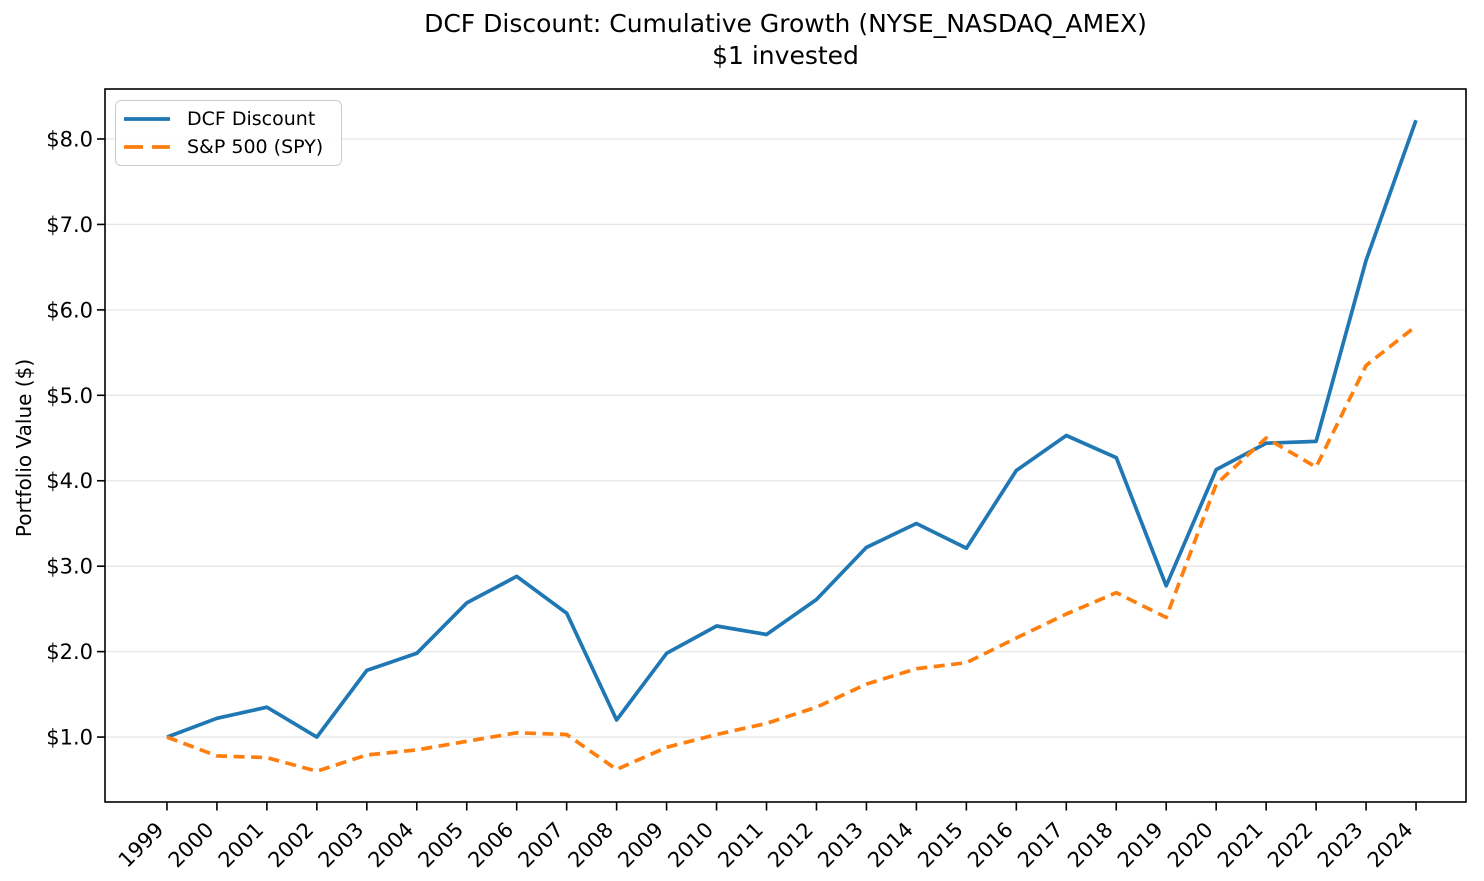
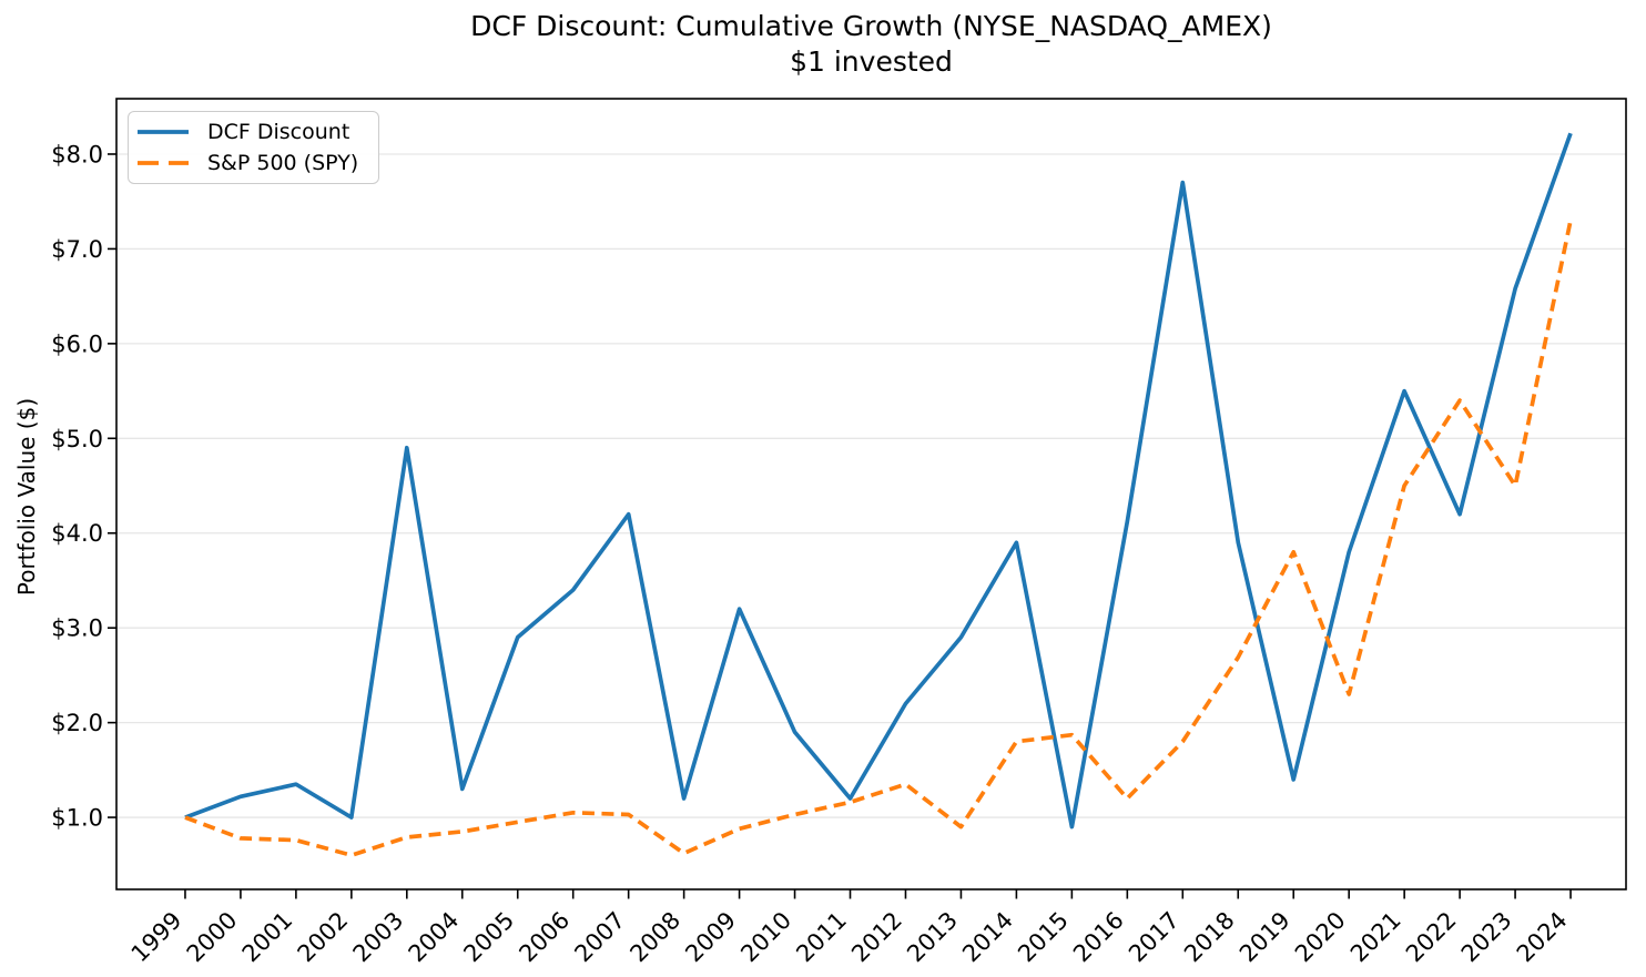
DCF Discount/2003: $1.8 -> $4.9
DCF Discount/2004: $2.0 -> $1.3
DCF Discount/2005: $2.6 -> $2.9
DCF Discount/2006: $2.9 -> $3.4
DCF Discount/2007: $2.5 -> $4.2
DCF Discount/2009: $2.0 -> $3.2
DCF Discount/2010: $2.3 -> $1.9
DCF Discount/2011: $2.2 -> $1.2
DCF Discount/2012: $2.6 -> $2.2
DCF Discount/2013: $3.2 -> $2.9
S&P 500 (SPY)/2013: $1.6 -> $0.9
DCF Discount/2014: $3.5 -> $3.9
DCF Discount/2015: $3.2 -> $0.9
S&P 500 (SPY)/2016: $2.2 -> $1.2
DCF Discount/2017: $4.5 -> $7.7
S&P 500 (SPY)/2017: $2.4 -> $1.8
DCF Discount/2018: $4.3 -> $3.9
DCF Discount/2019: $2.8 -> $1.4
S&P 500 (SPY)/2019: $2.4 -> $3.8
DCF Discount/2020: $4.1 -> $3.8
S&P 500 (SPY)/2020: $4.0 -> $2.3
DCF Discount/2021: $4.4 -> $5.5
DCF Discount/2022: $4.5 -> $4.2
S&P 500 (SPY)/2022: $4.2 -> $5.4
S&P 500 (SPY)/2023: $5.3 -> $4.5
S&P 500 (SPY)/2024: $5.8 -> $7.3
